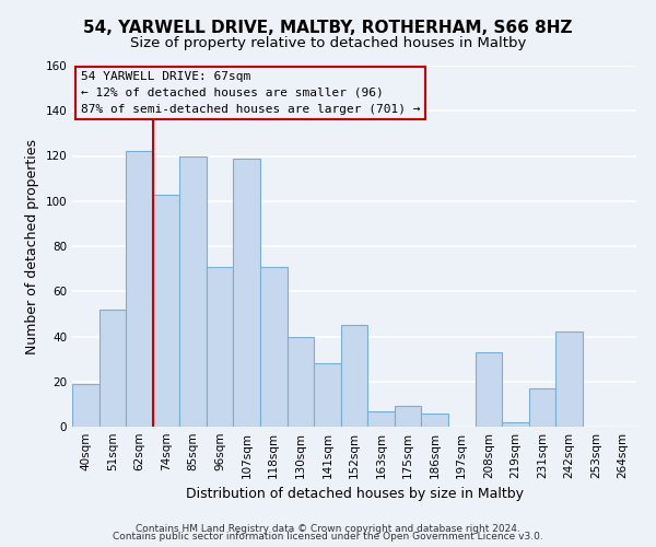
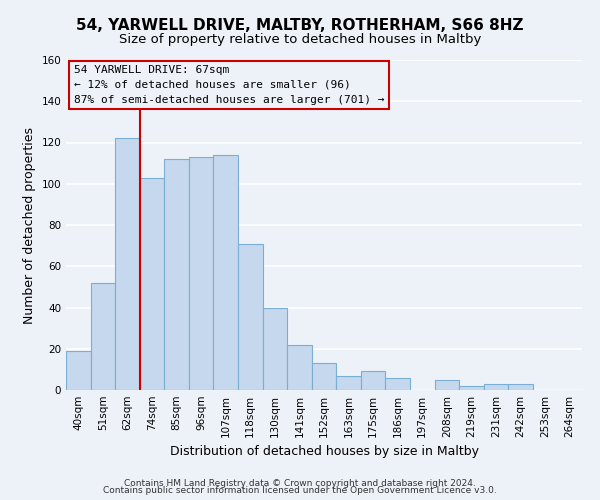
85sqm: 120 -> 112
96sqm: 71 -> 113
107sqm: 119 -> 114
141sqm: 28 -> 22
152sqm: 45 -> 13
208sqm: 33 -> 5
231sqm: 17 -> 3
242sqm: 42 -> 3
